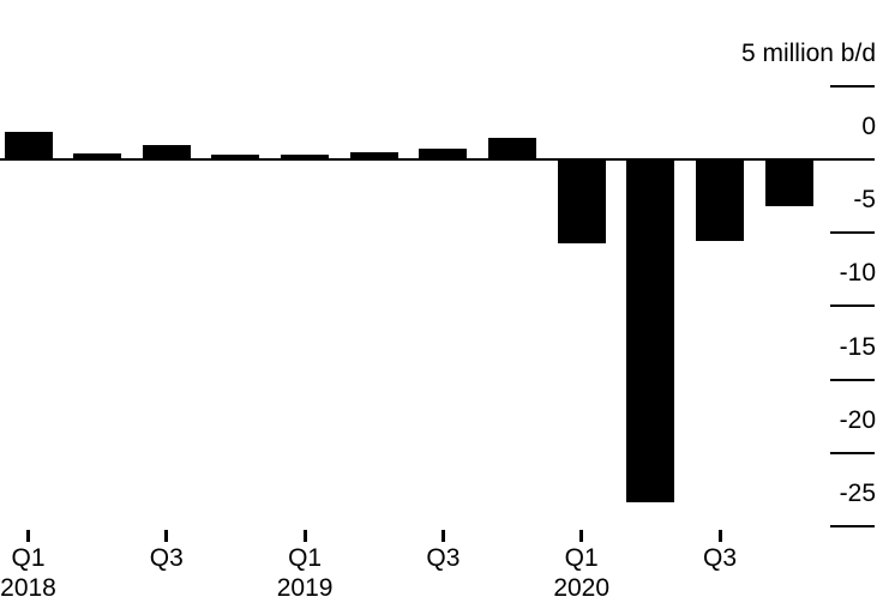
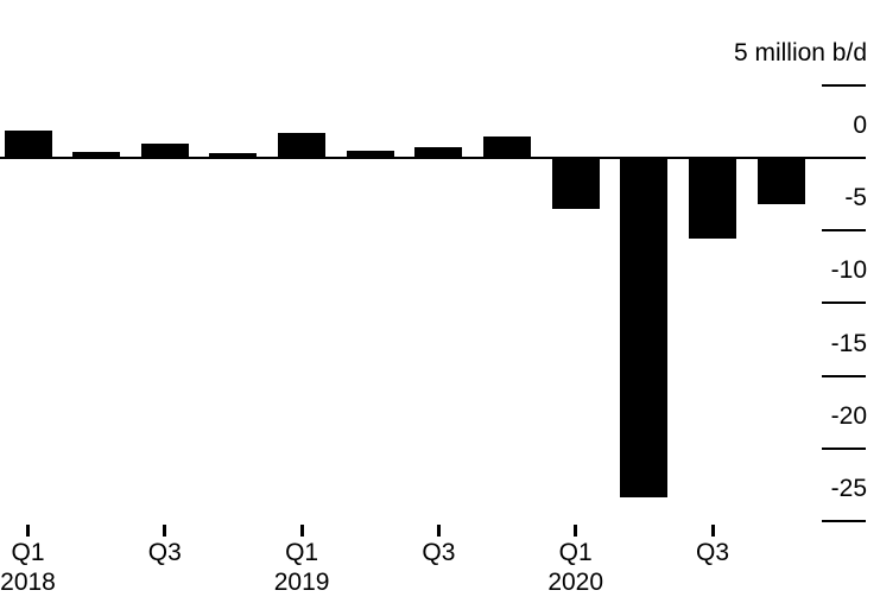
Q1 2019: 0.3 -> 1.7
Q1 2020: -5.6 -> -3.4
